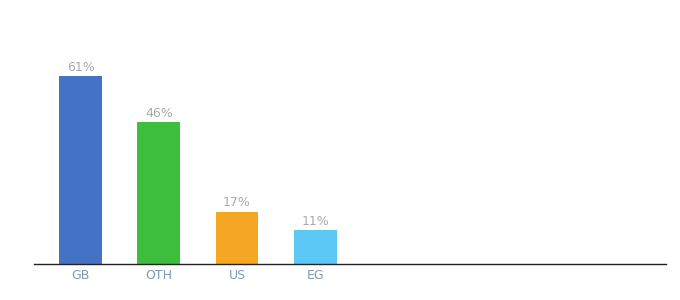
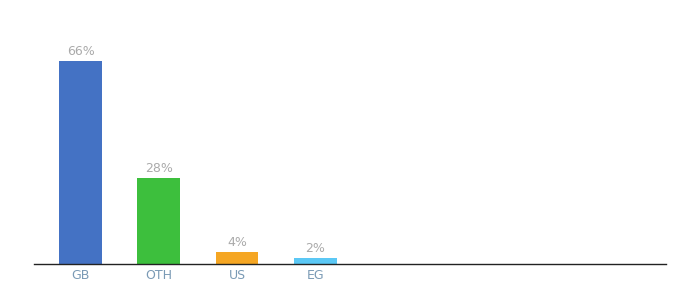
GB: 61% -> 66%
OTH: 46% -> 28%
US: 17% -> 4%
EG: 11% -> 2%
